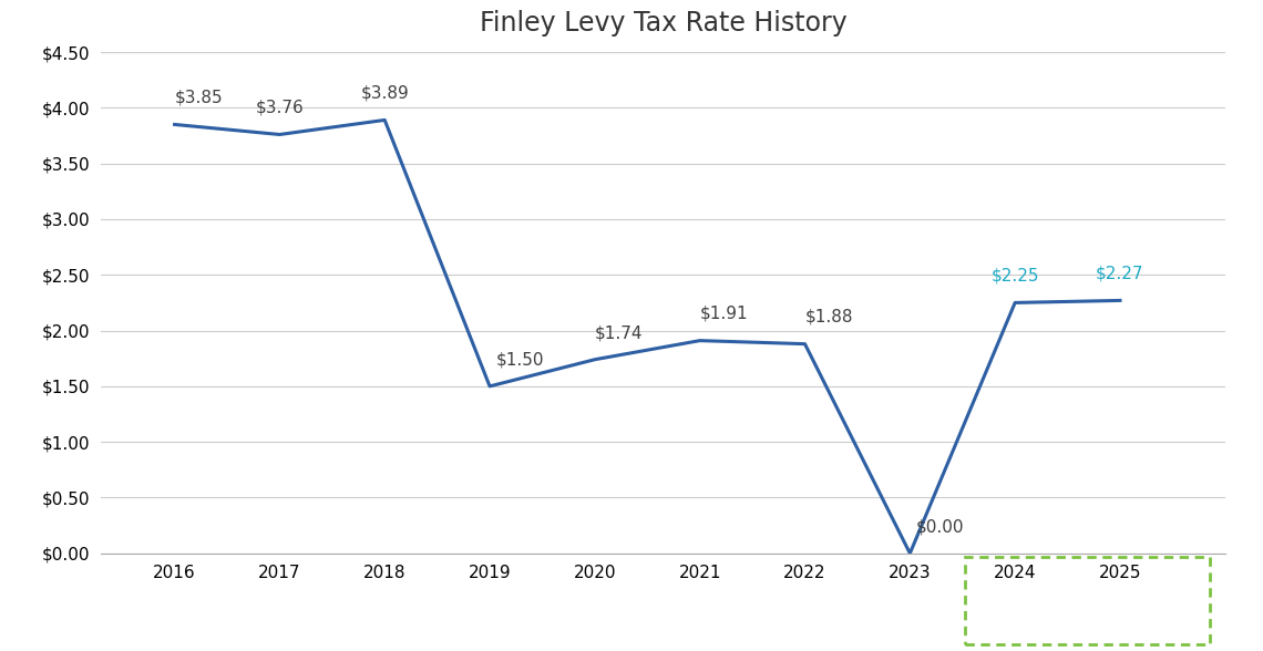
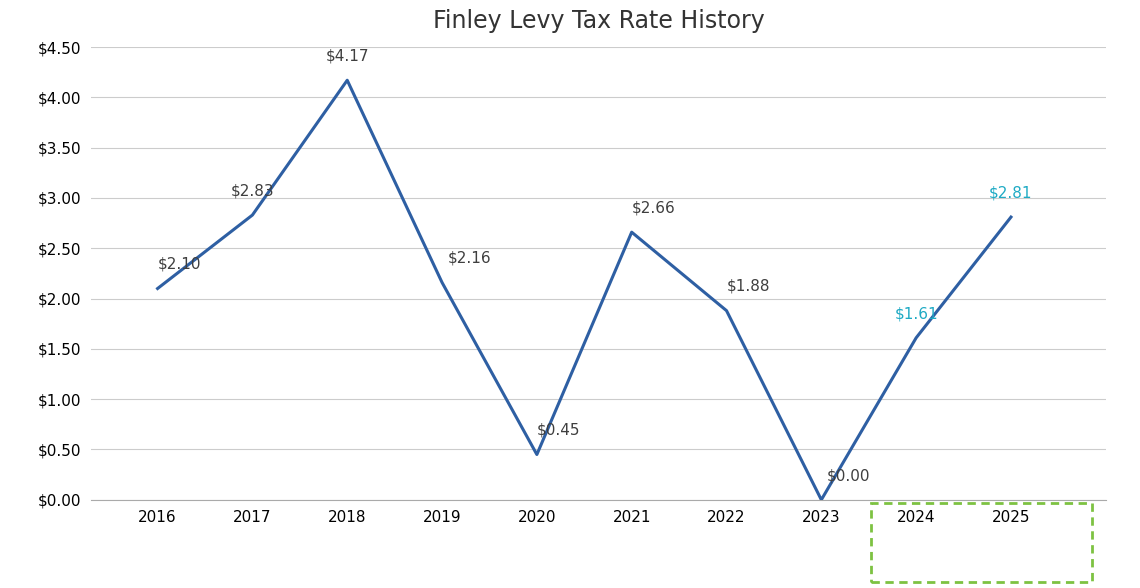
2016: $3.85 -> $2.10
2017: $3.76 -> $2.83
2018: $3.89 -> $4.17
2019: $1.50 -> $2.16
2020: $1.74 -> $0.45
2021: $1.91 -> $2.66
2024: $2.25 -> $1.61
2025: $2.27 -> $2.81
